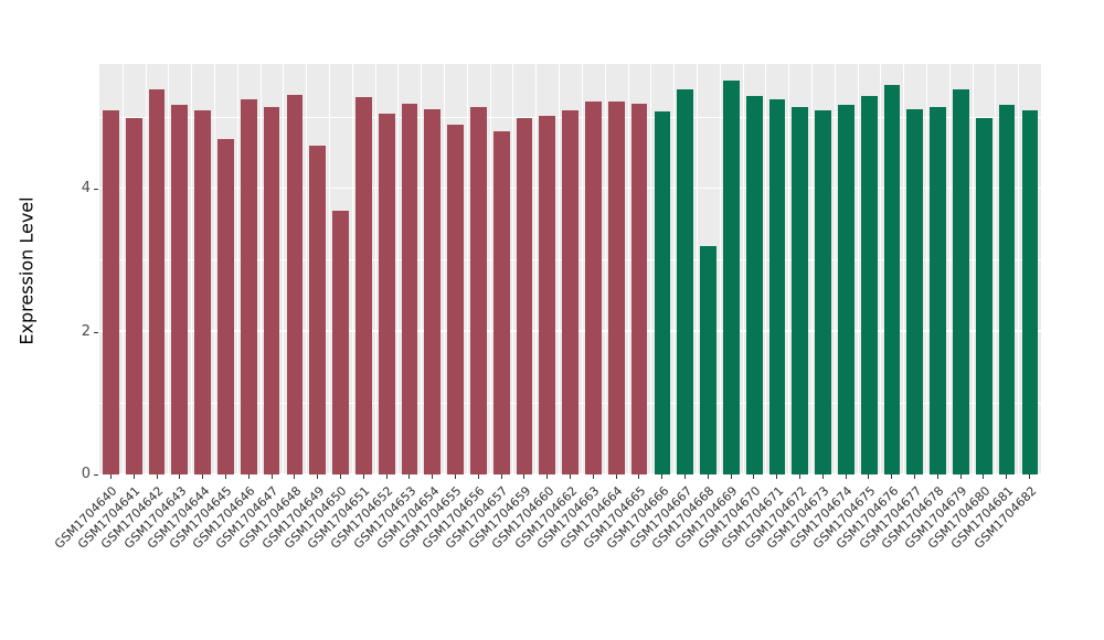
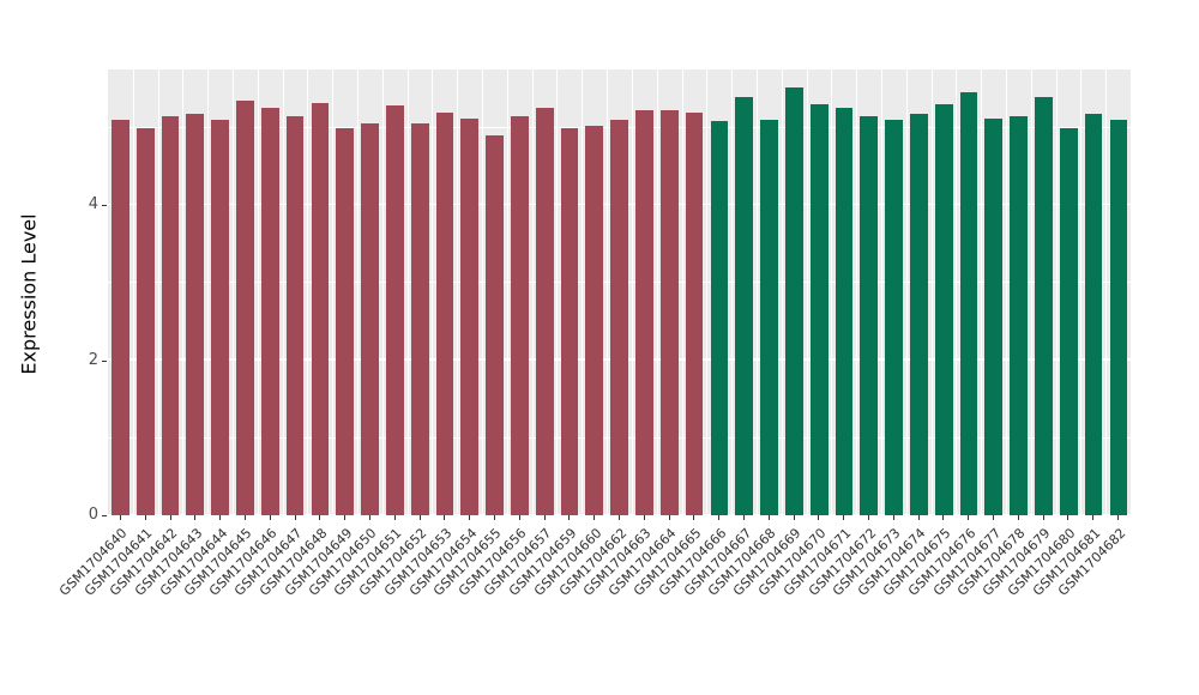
GSM1704642: 5.4 -> 5.2
GSM1704645: 4.7 -> 5.3
GSM1704649: 4.6 -> 5.0
GSM1704650: 3.7 -> 5.0
GSM1704657: 4.8 -> 5.2
GSM1704668: 3.2 -> 5.1
